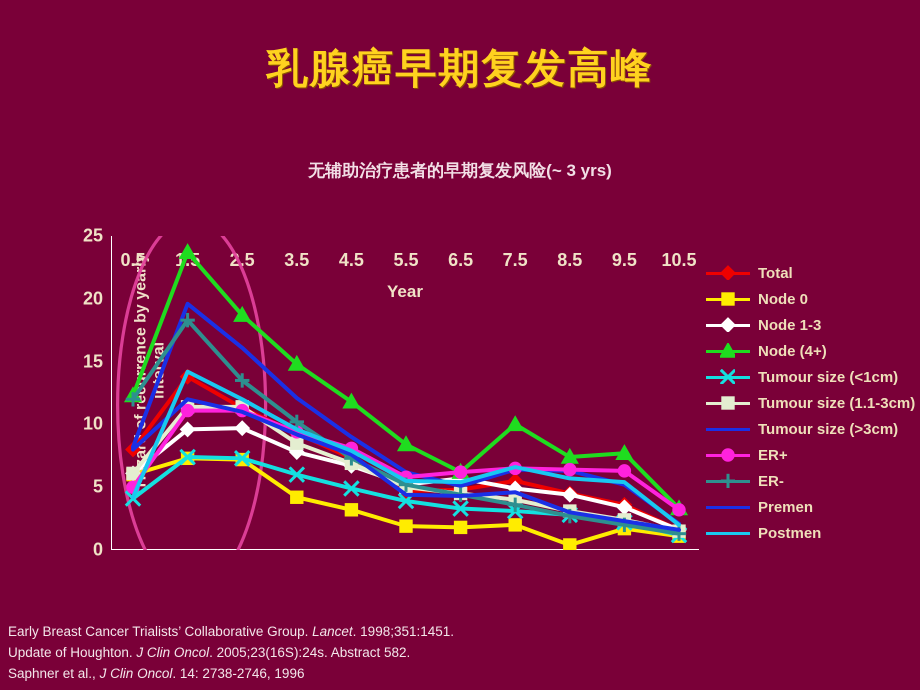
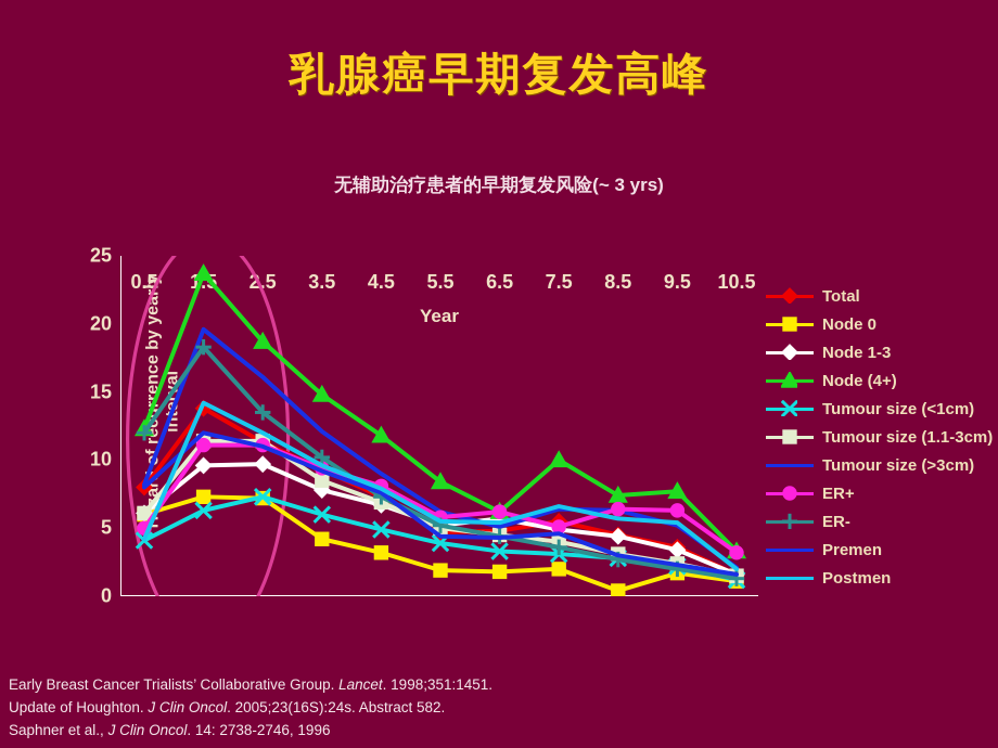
Tumour size (<1cm)/1.5: 7.4 -> 6.3
ER+/7.5: 6.5 -> 5.1
